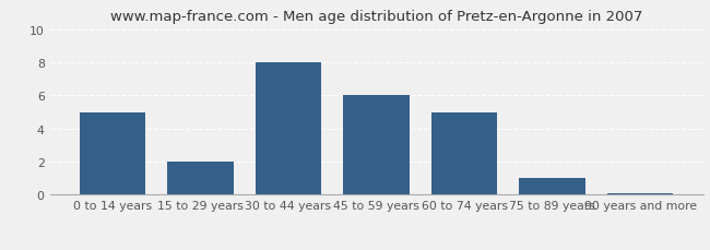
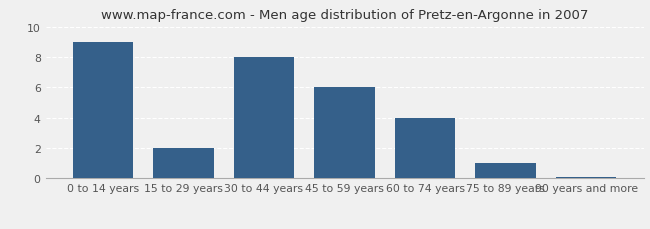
0 to 14 years: 5.0 -> 9.0
60 to 74 years: 5.0 -> 4.0
